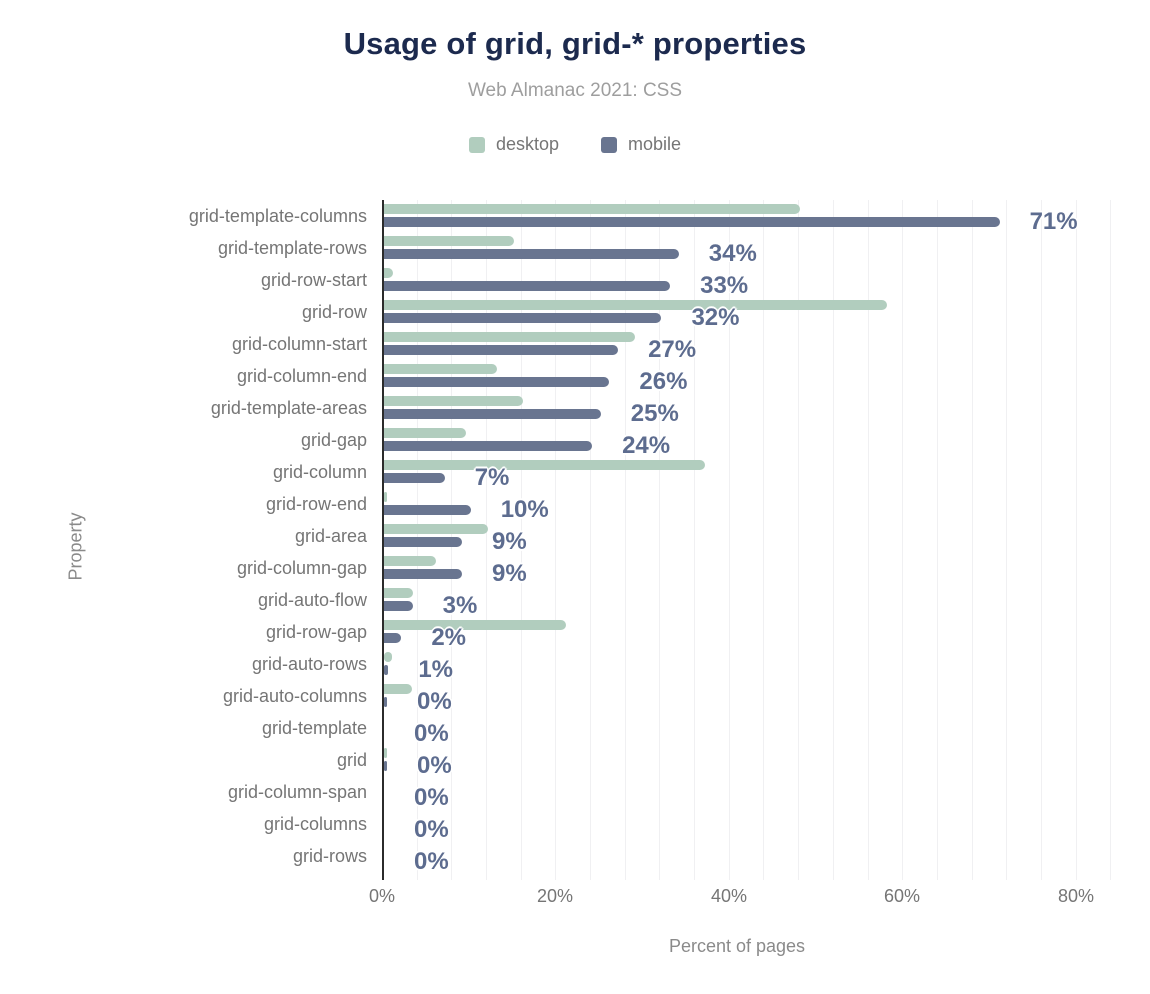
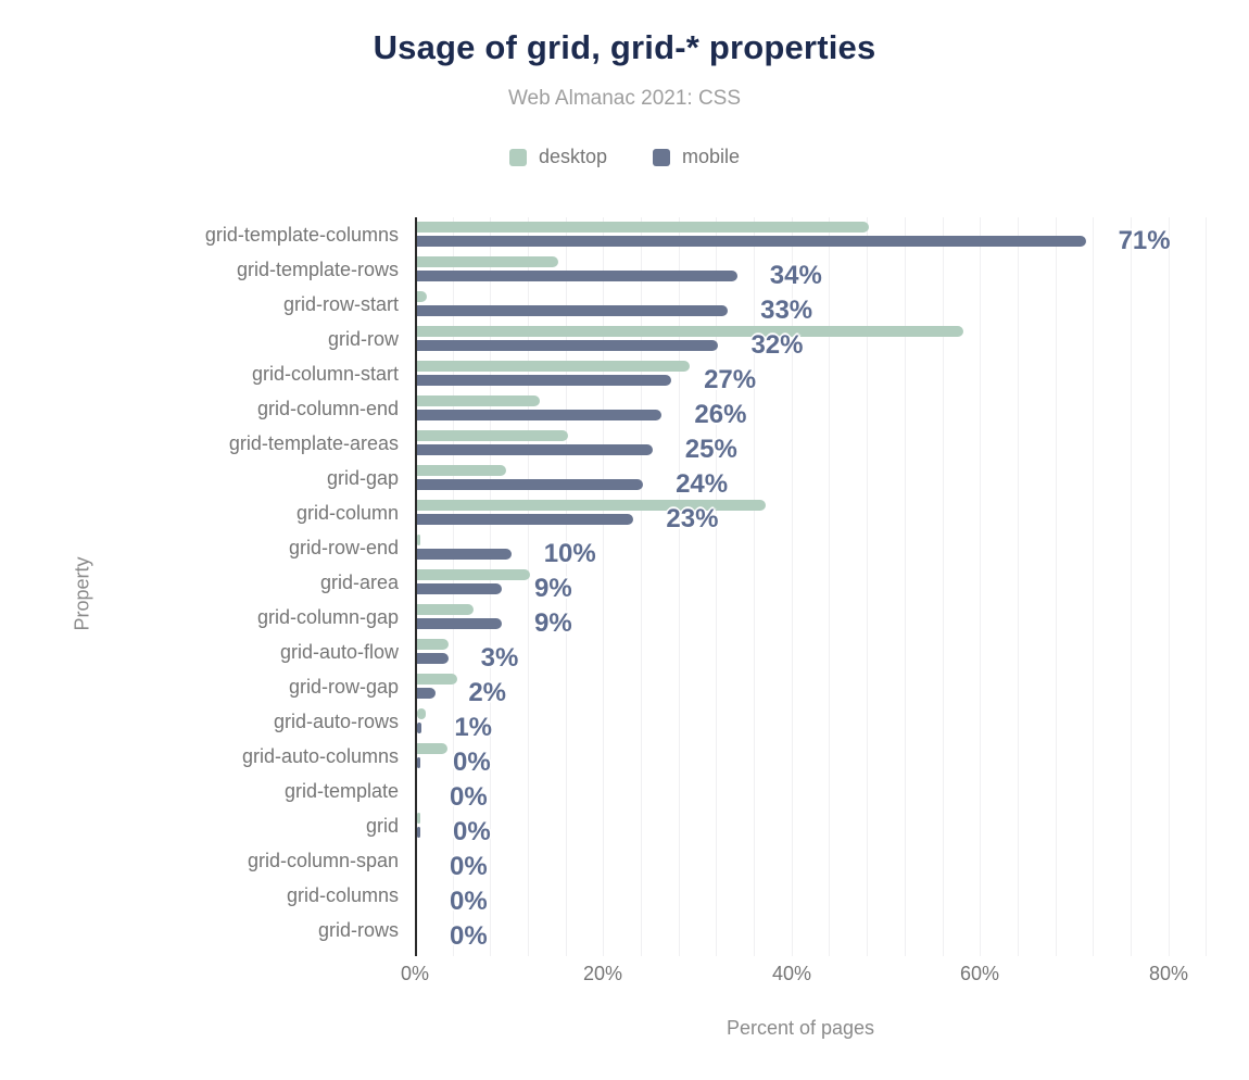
mobile/grid-column: 7% -> 23%
desktop/grid-row-gap: 21% -> 4%
